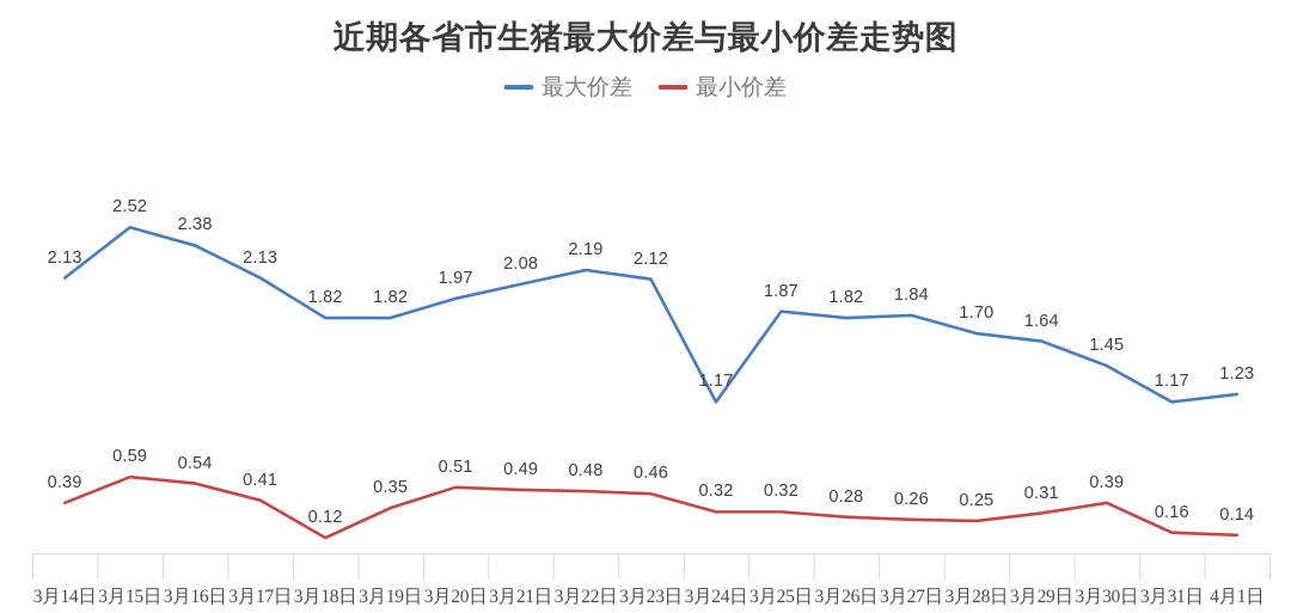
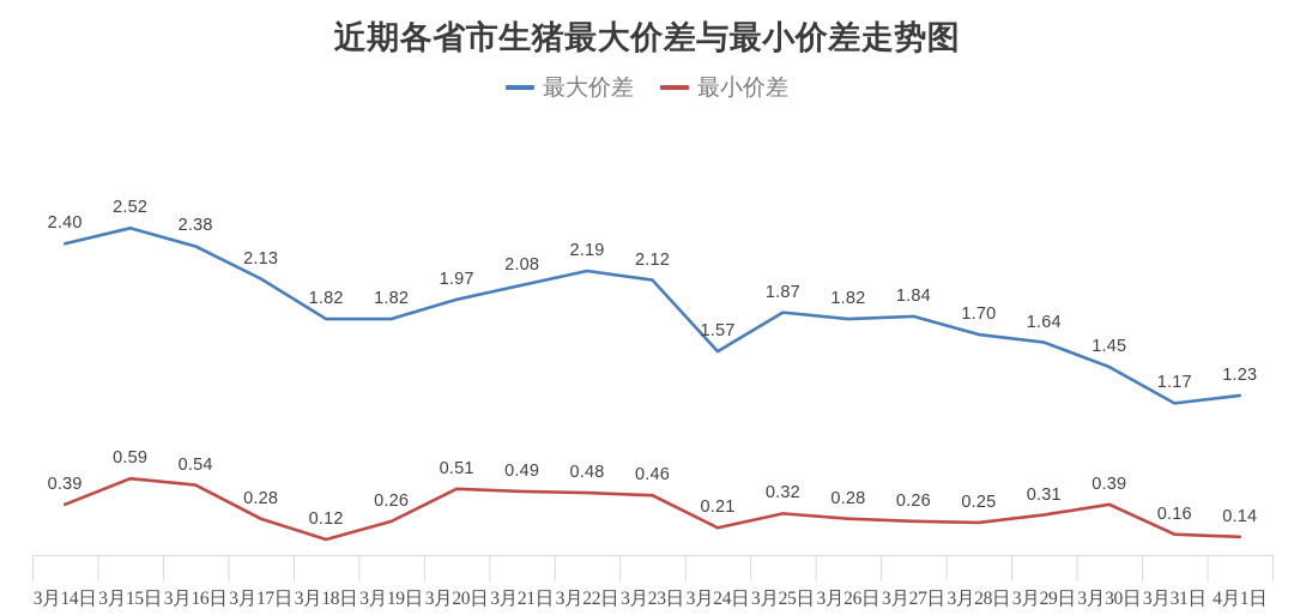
最大价差/3月14日: 2.13 -> 2.40
最小价差/3月17日: 0.41 -> 0.28
最小价差/3月19日: 0.35 -> 0.26
最大价差/3月24日: 1.17 -> 1.57
最小价差/3月24日: 0.32 -> 0.21
